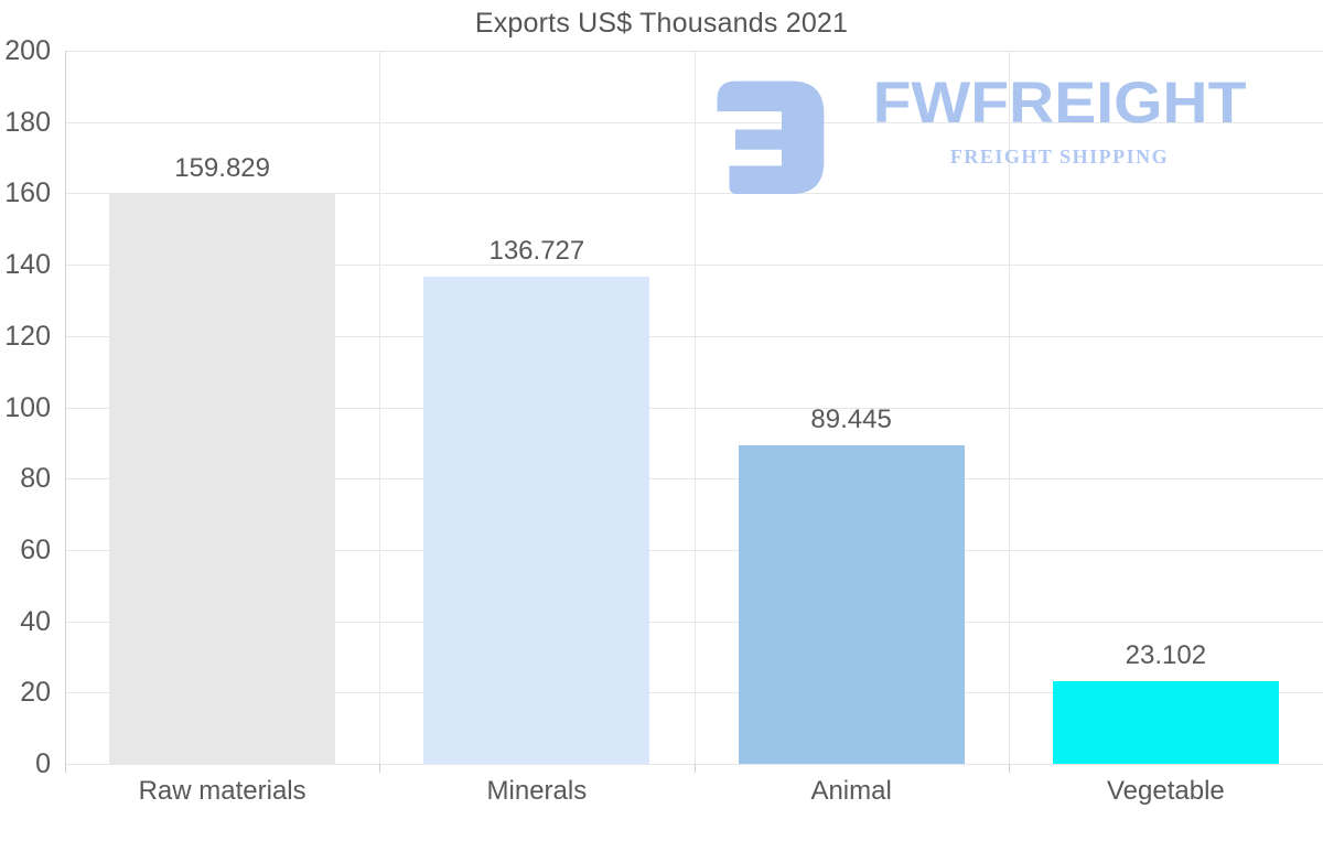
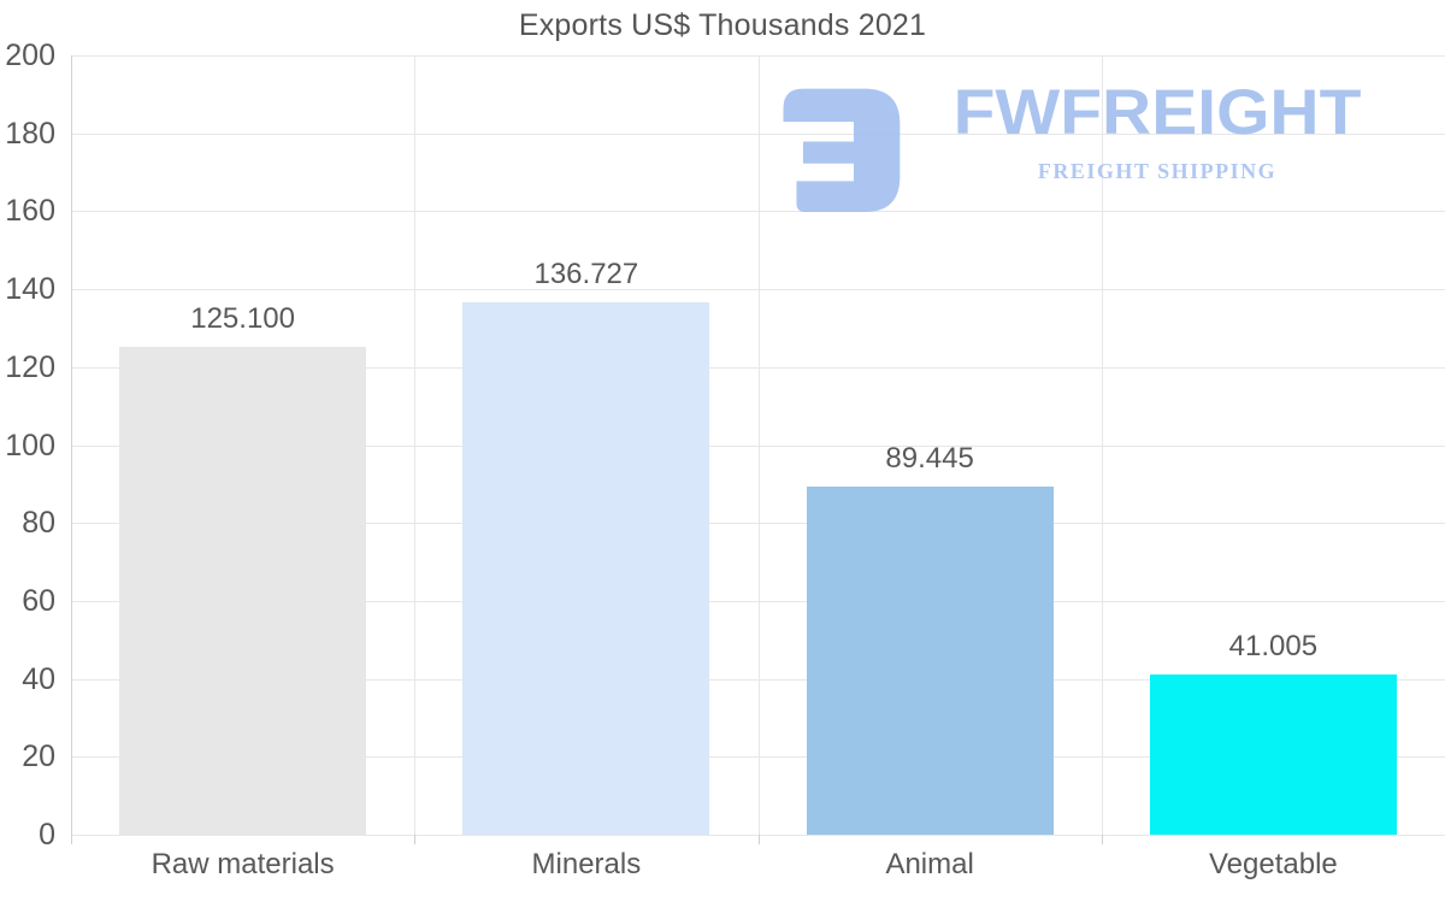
Raw materials: 159.829 -> 125.100
Vegetable: 23.102 -> 41.005
